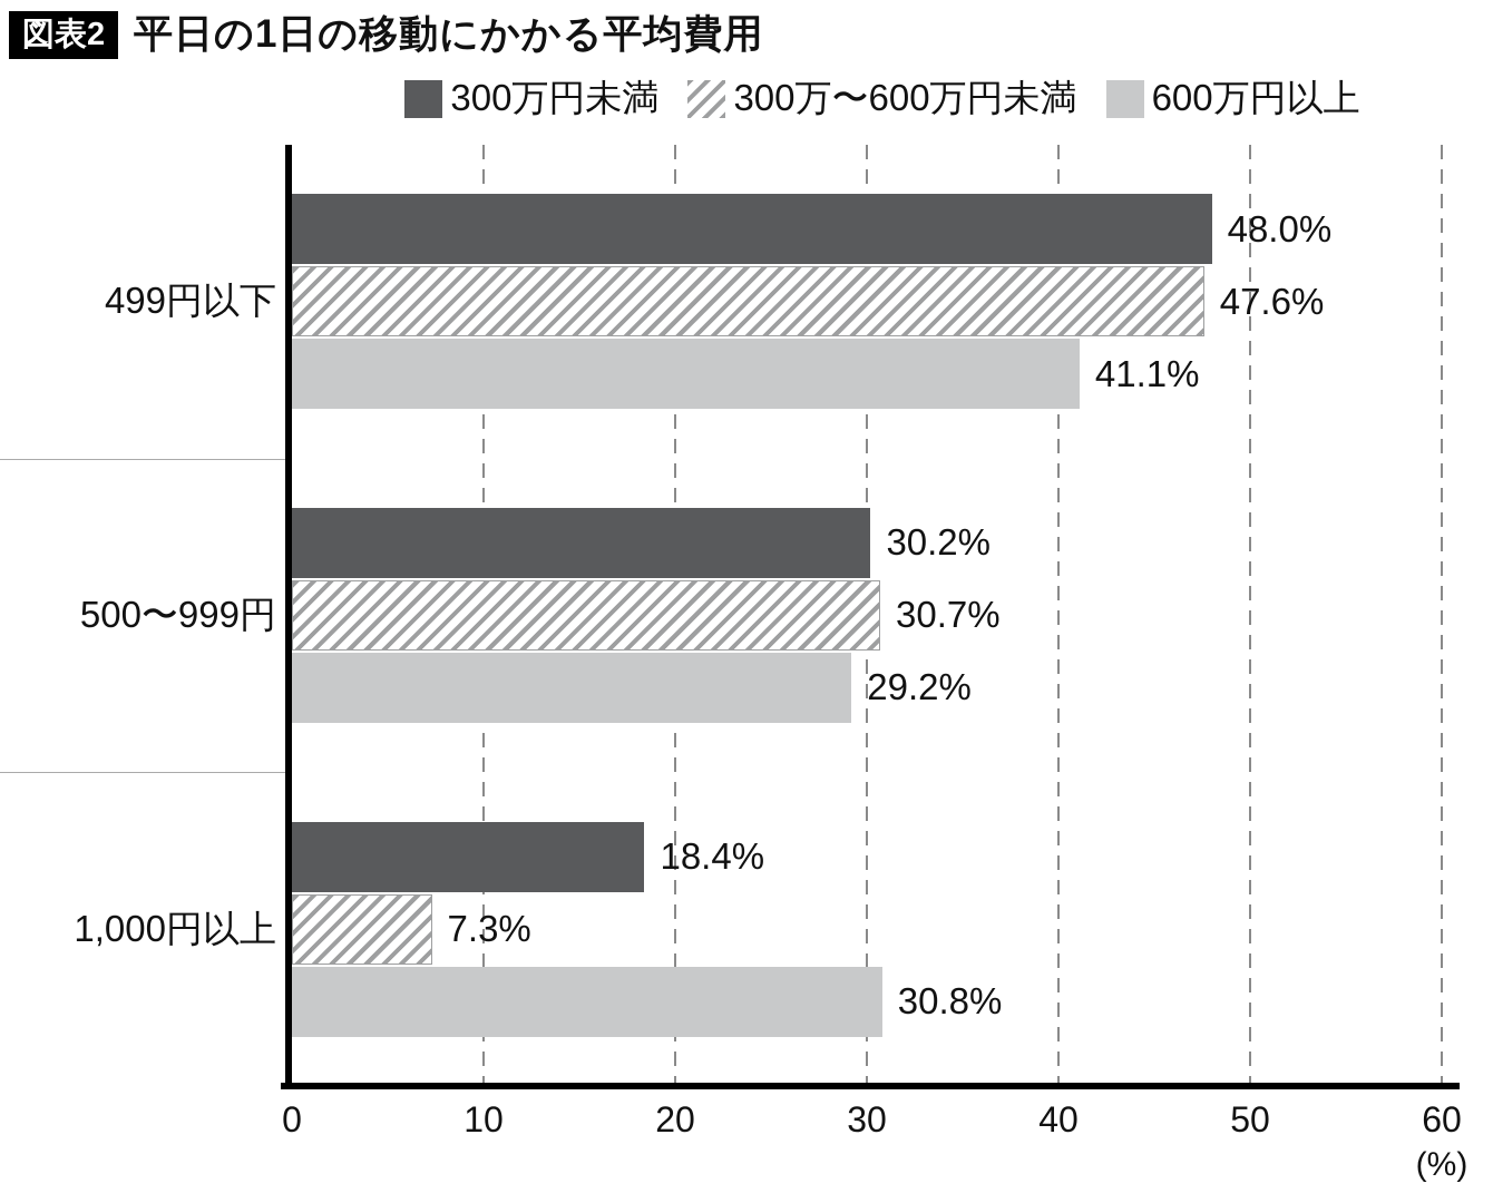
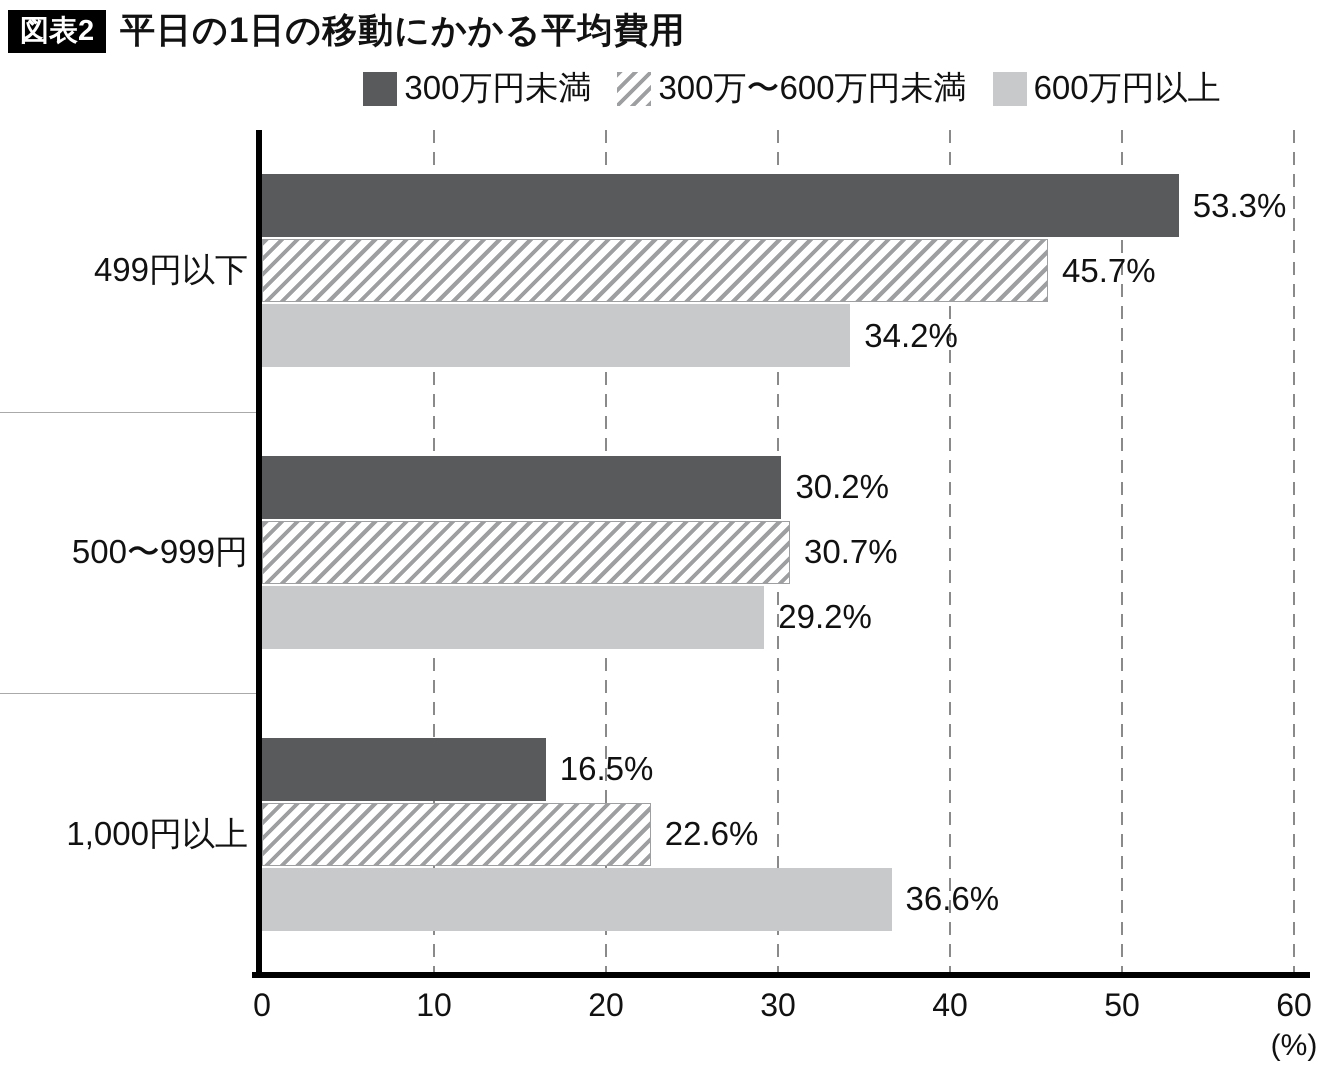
300万円未満/499円以下: 48.0% -> 53.3%
300万〜600万円未満/499円以下: 47.6% -> 45.7%
600万円以上/499円以下: 41.1% -> 34.2%
300万円未満/1,000円以上: 18.4% -> 16.5%
300万〜600万円未満/1,000円以上: 7.3% -> 22.6%
600万円以上/1,000円以上: 30.8% -> 36.6%
